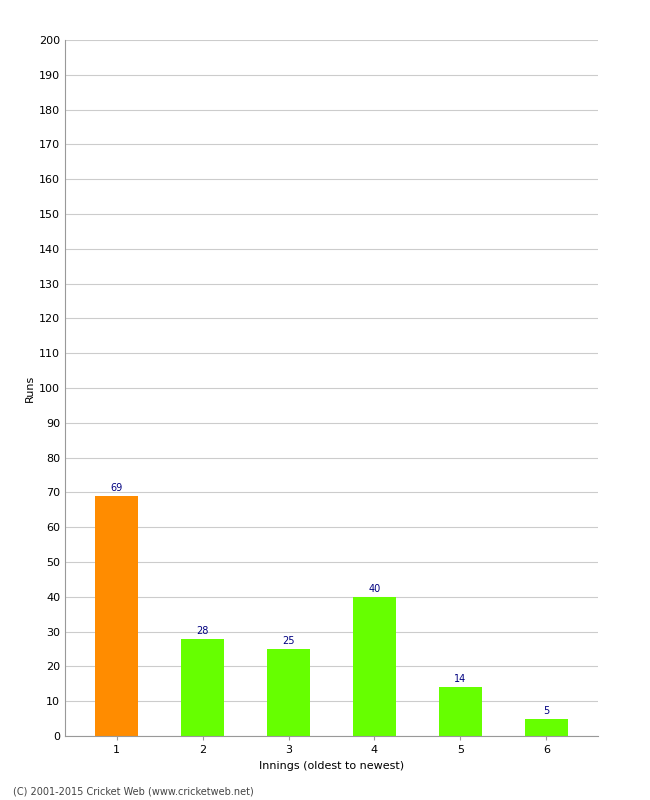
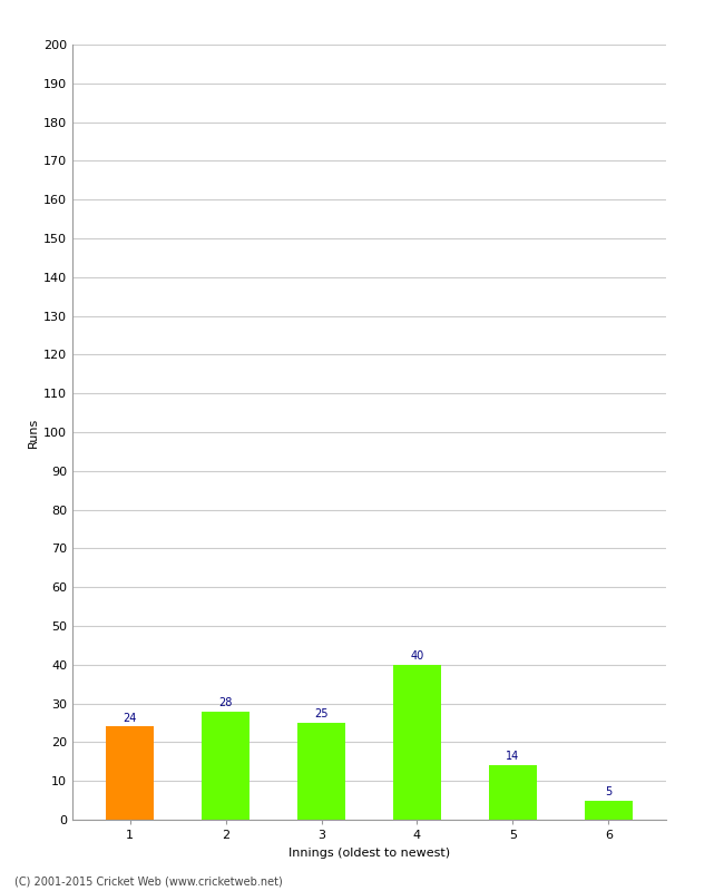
1: 69 -> 24
